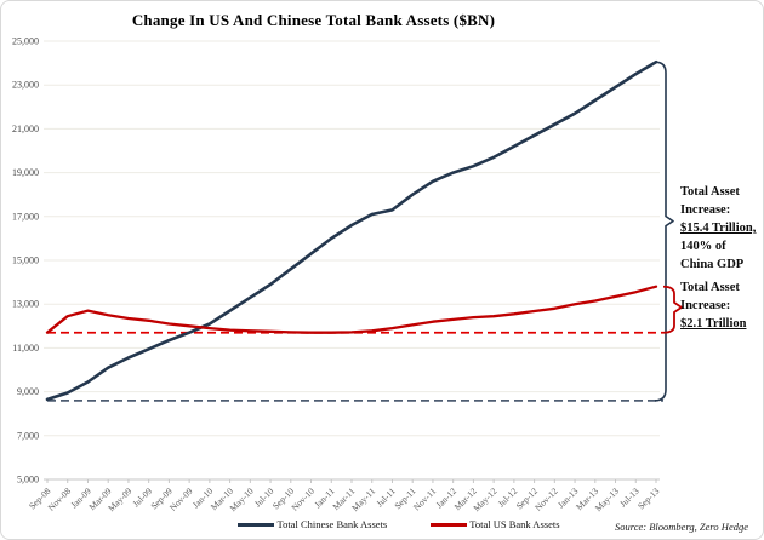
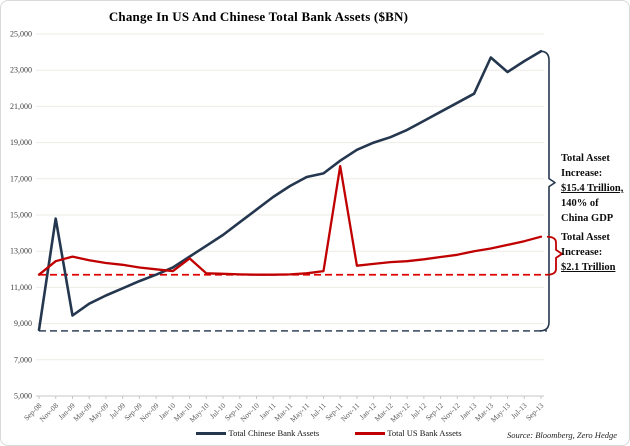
Total Chinese Bank Assets/Nov-08: 9000 -> 14800
Total US Bank Assets/Mar-10: 11800 -> 12600
Total US Bank Assets/Sep-11: 12000 -> 17700
Total Chinese Bank Assets/Mar-13: 22300 -> 23700
